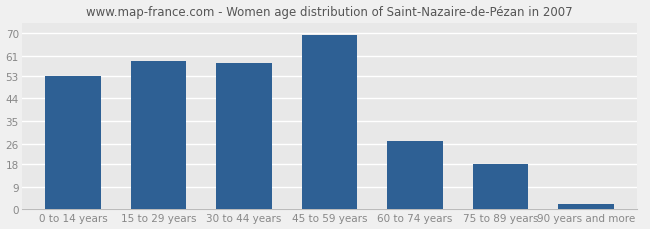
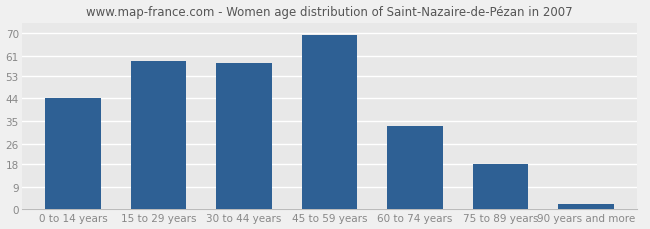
0 to 14 years: 53 -> 44
60 to 74 years: 27 -> 33
